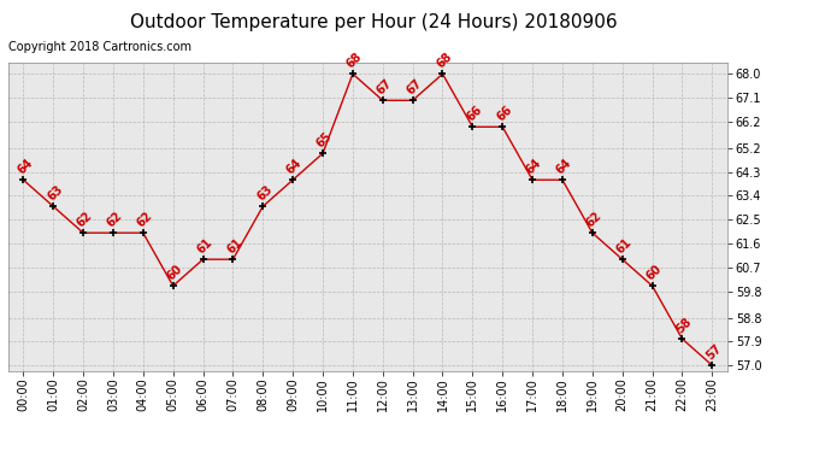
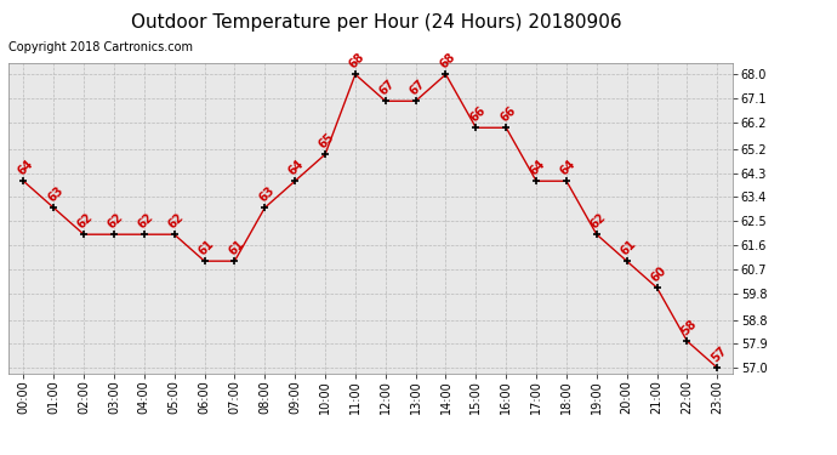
05:00: 60 -> 62
